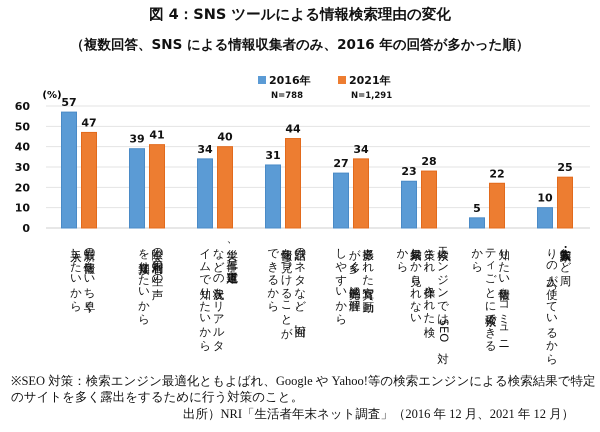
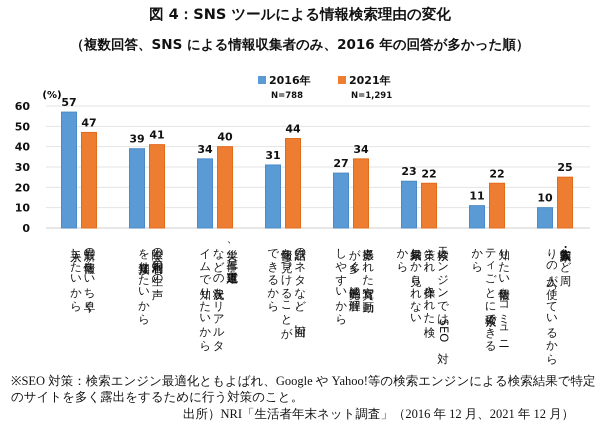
2021年/検索エンジンではSEO対 策され、操作された検 索結果しか見られない から: 28 -> 22
2016年/知りたい情報をコミュニ ティごとに検索できる から: 5 -> 11
